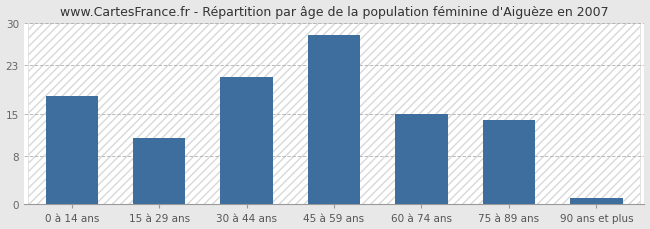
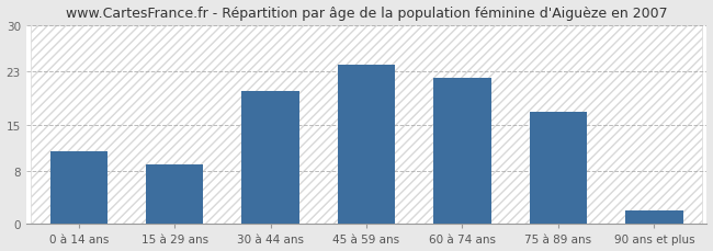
0 à 14 ans: 18 -> 11
15 à 29 ans: 11 -> 9
30 à 44 ans: 21 -> 20
45 à 59 ans: 28 -> 24
60 à 74 ans: 15 -> 22
75 à 89 ans: 14 -> 17
90 ans et plus: 1 -> 2
